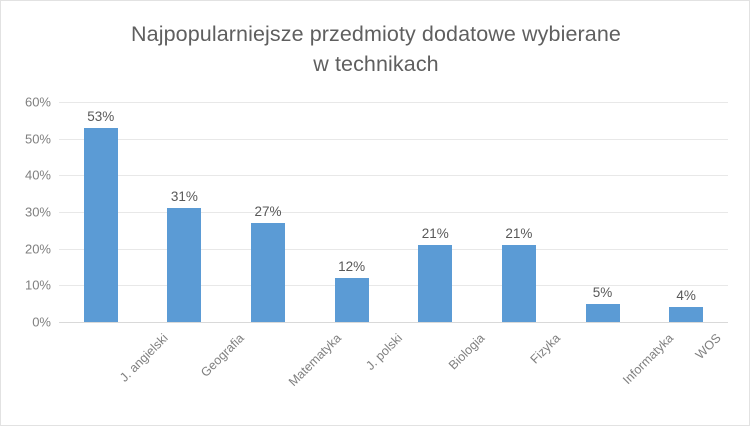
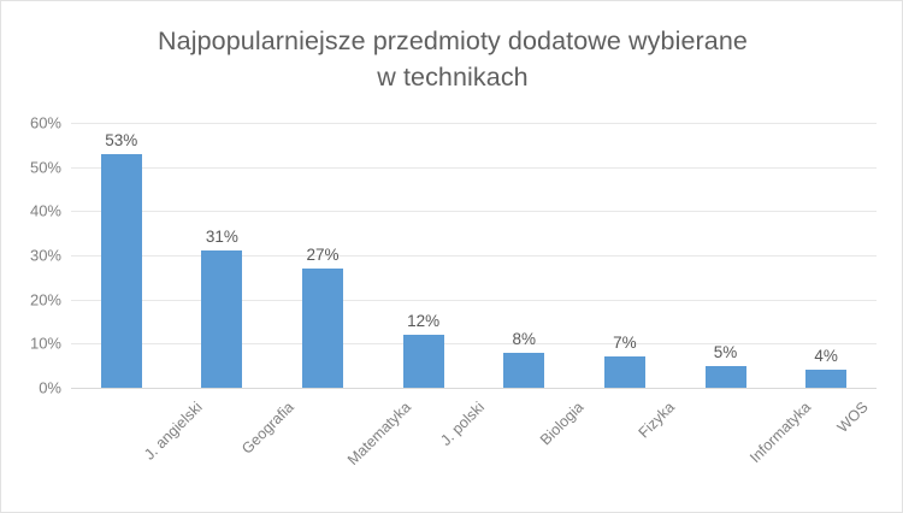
Biologia: 21% -> 8%
Fizyka: 21% -> 7%
